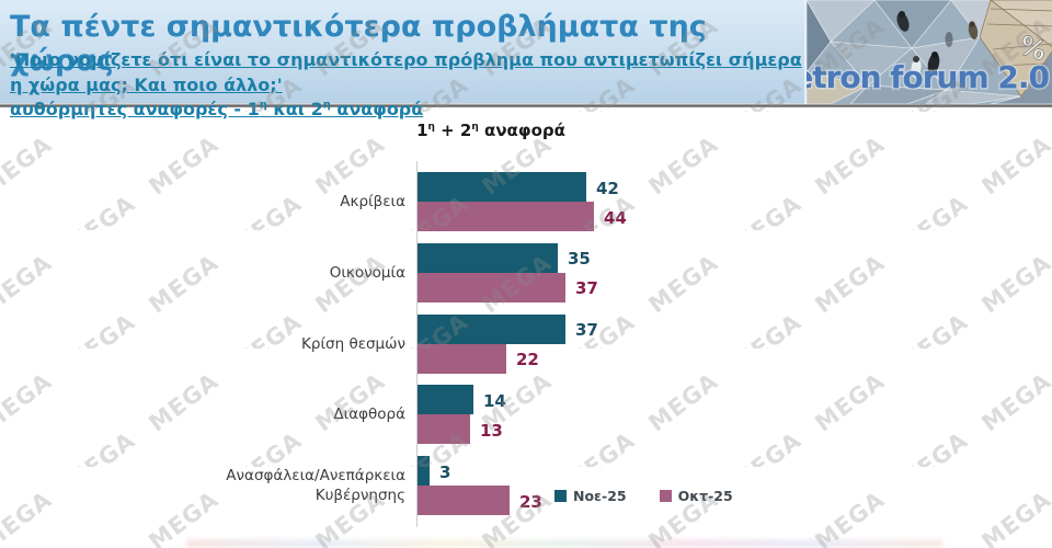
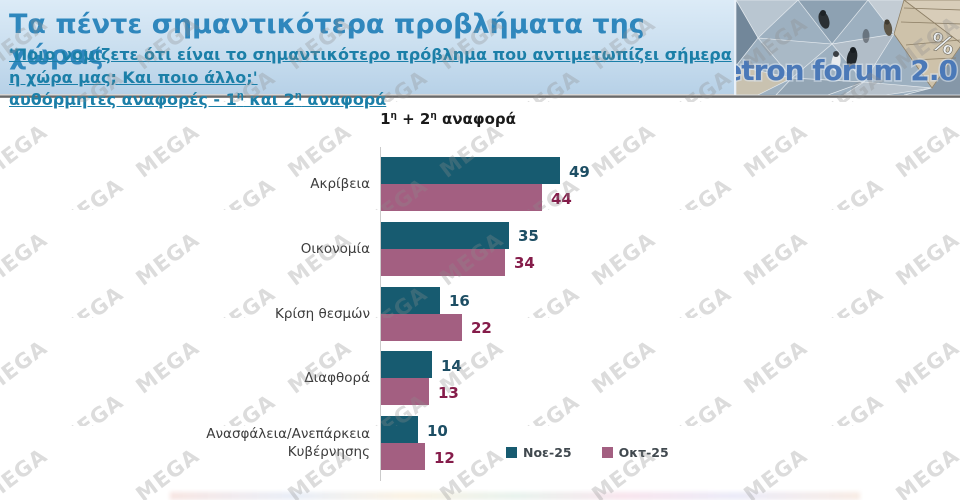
Νοε-25/Ακρίβεια: 42 -> 49
Οκτ-25/Οικονομία: 37 -> 34
Νοε-25/Κρίση θεσμών: 37 -> 16
Νοε-25/Ανασφάλεια/Ανεπάρκεια Κυβέρνησης: 3 -> 10
Οκτ-25/Ανασφάλεια/Ανεπάρκεια Κυβέρνησης: 23 -> 12
